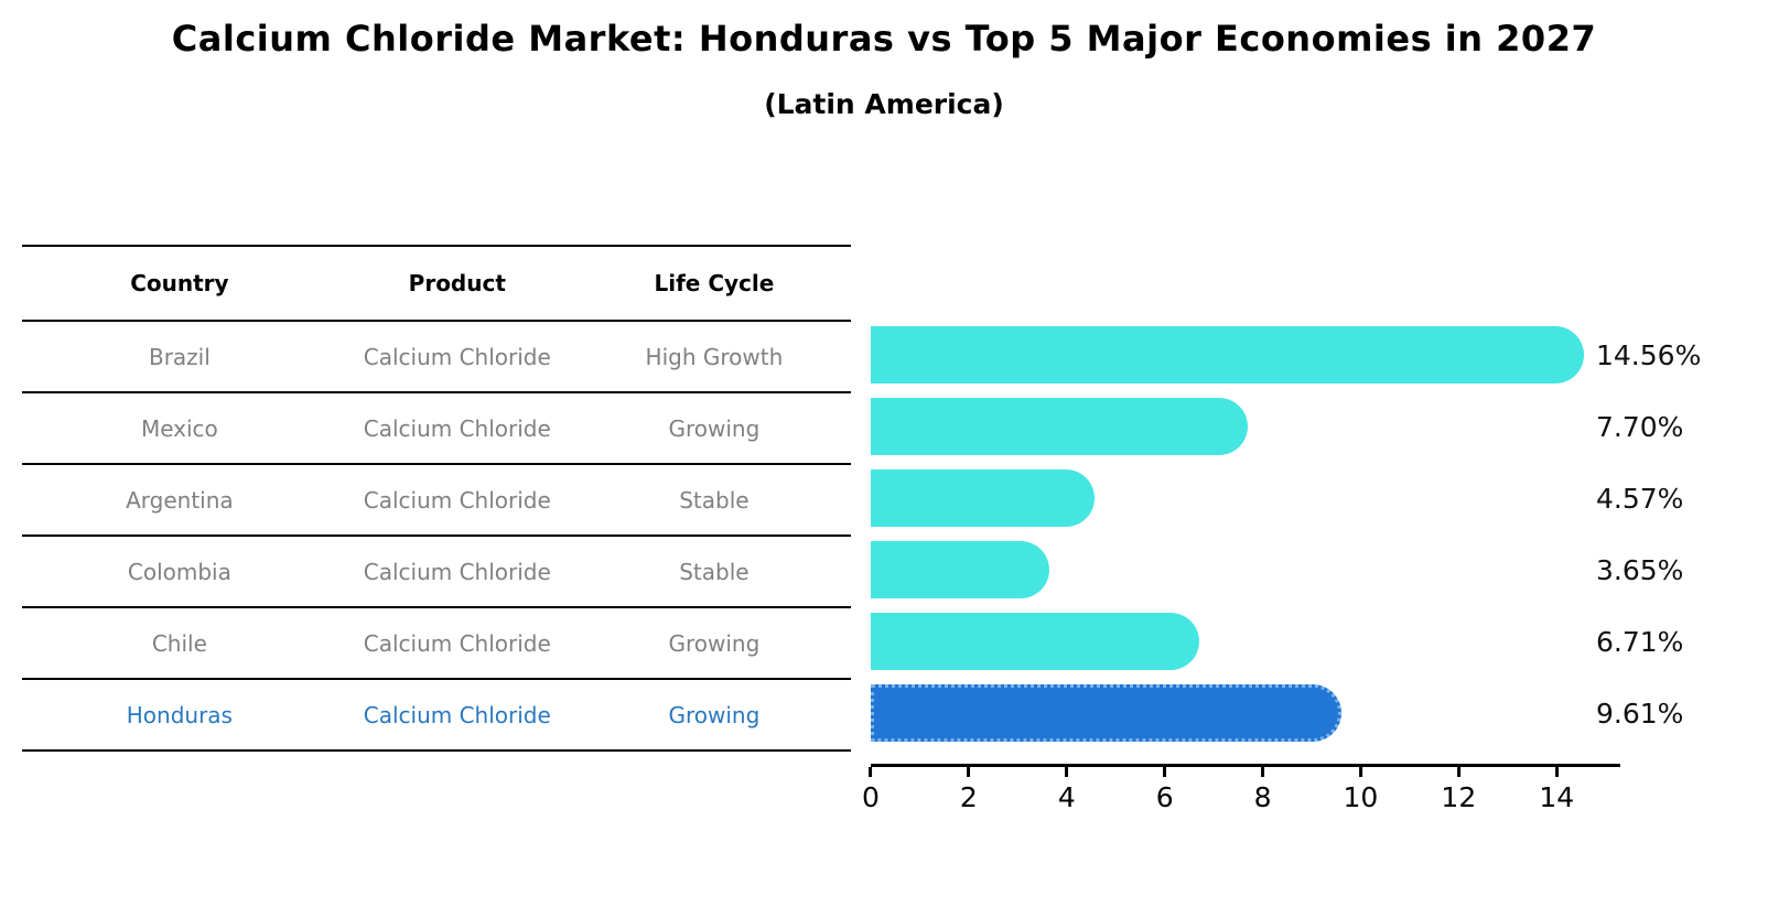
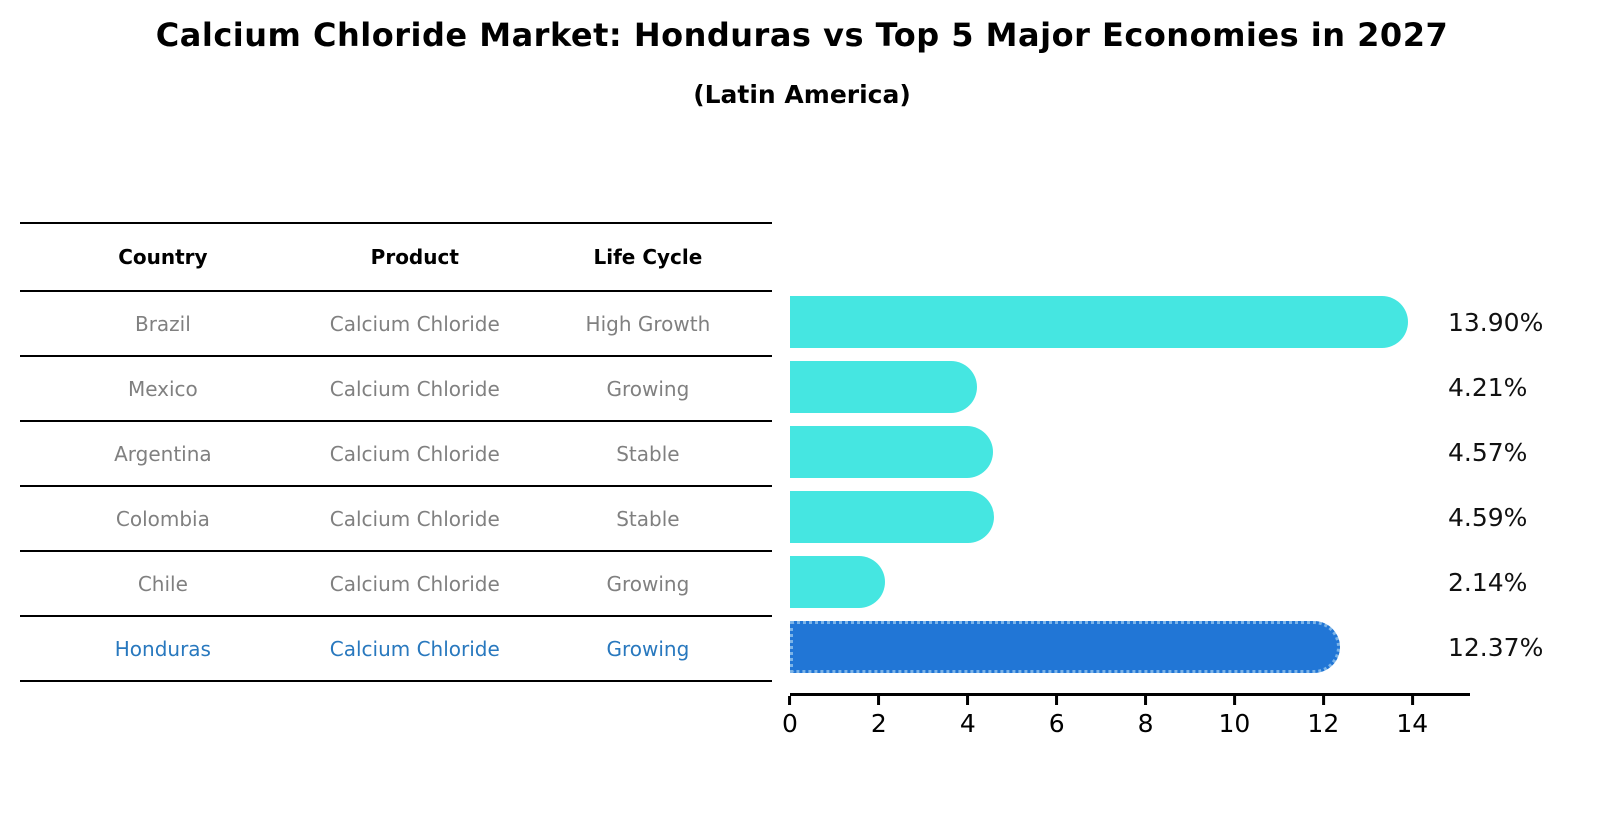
Brazil: 14.56% -> 13.90%
Mexico: 7.70% -> 4.21%
Colombia: 3.65% -> 4.59%
Chile: 6.71% -> 2.14%
Honduras: 9.61% -> 12.37%
